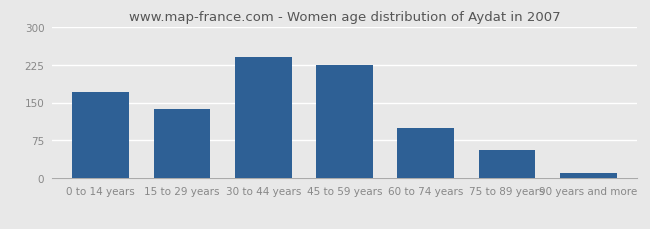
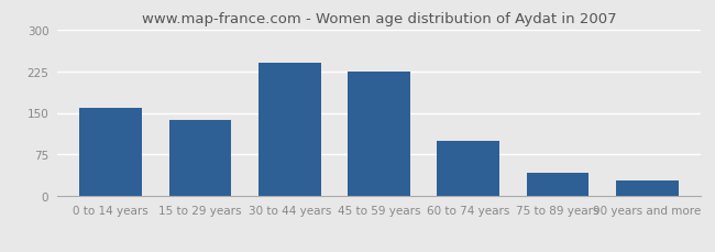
0 to 14 years: 170 -> 158
75 to 89 years: 57 -> 42
90 years and more: 10 -> 28
